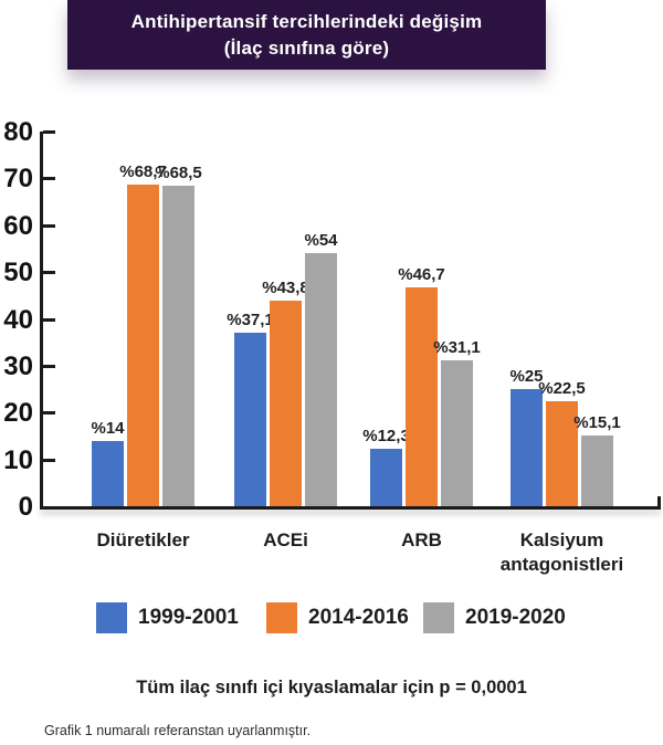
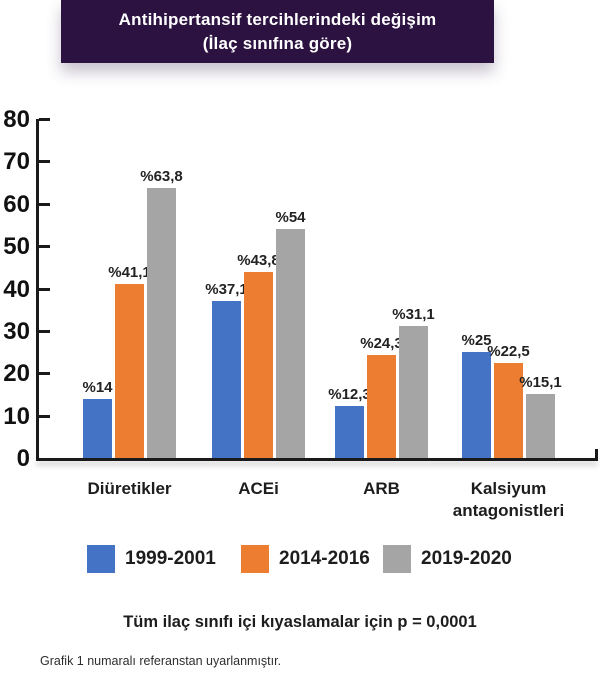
2014-2016/Diüretikler: 68,7 -> 41,1
2019-2020/Diüretikler: 68,5 -> 63,8
2014-2016/ARB: 46,7 -> 24,3
